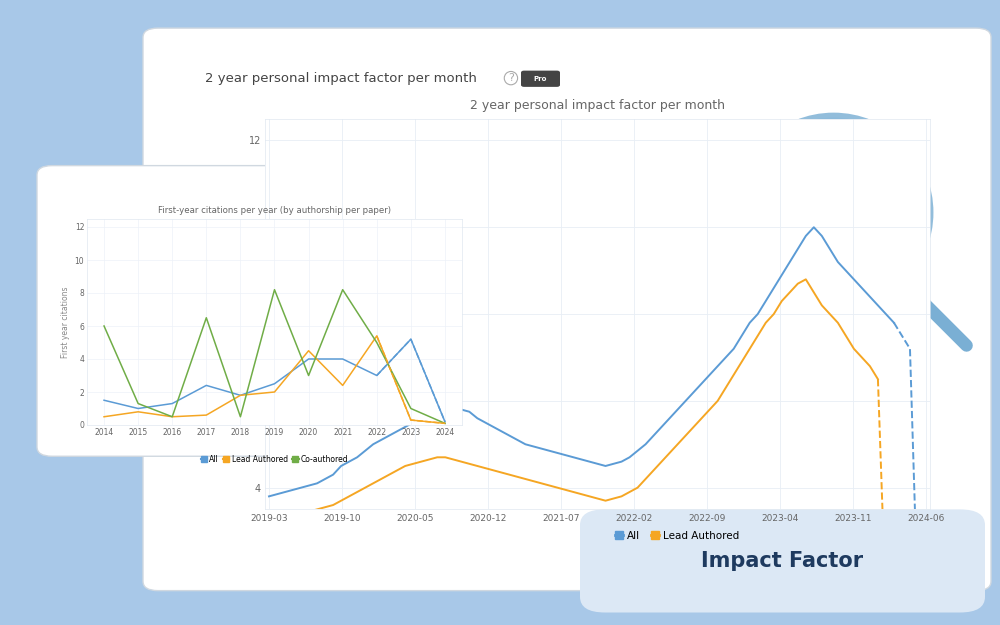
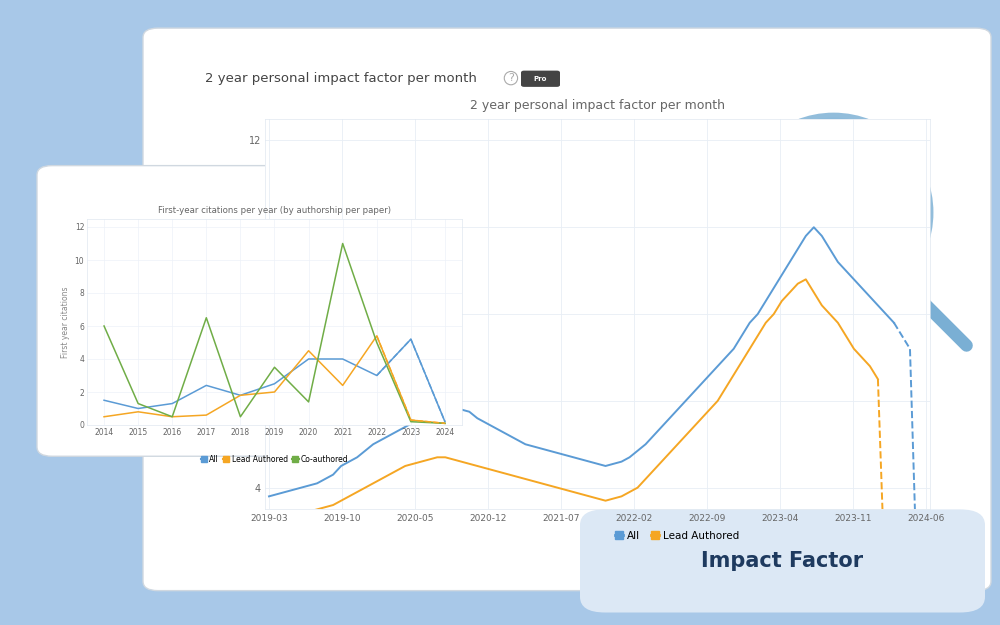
First-year citations per year (by authorship per paper)/Co-authored/2019: 8.2 -> 3.5
First-year citations per year (by authorship per paper)/Co-authored/2020: 3.0 -> 1.4
First-year citations per year (by authorship per paper)/Co-authored/2021: 8.2 -> 11.0
First-year citations per year (by authorship per paper)/Co-authored/2023: 1.0 -> 0.2
